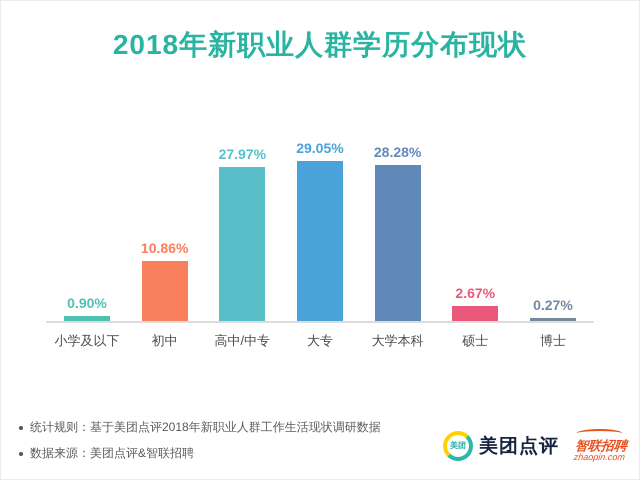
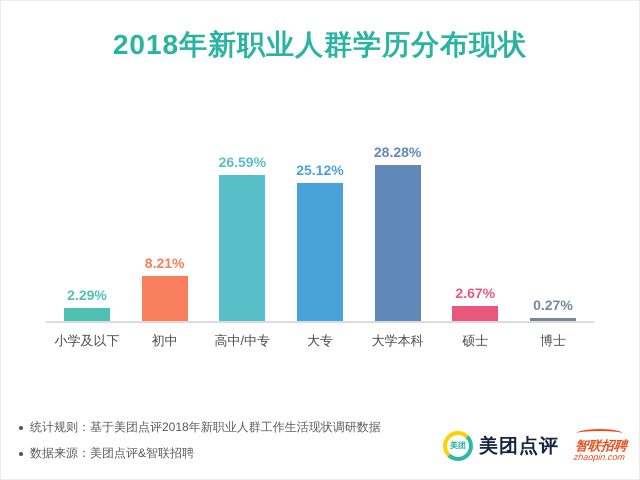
小学及以下: 0.90% -> 2.29%
初中: 10.86% -> 8.21%
高中/中专: 27.97% -> 26.59%
大专: 29.05% -> 25.12%
